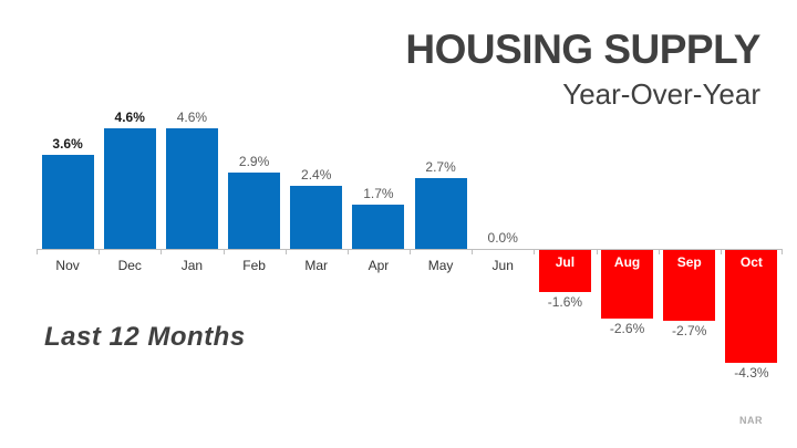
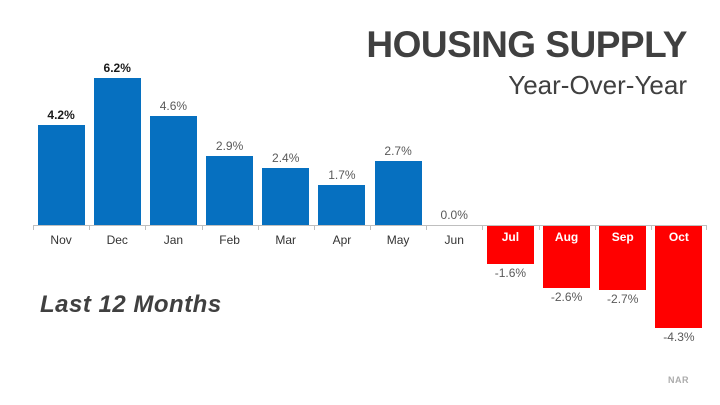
Nov: 3.6% -> 4.2%
Dec: 4.6% -> 6.2%
